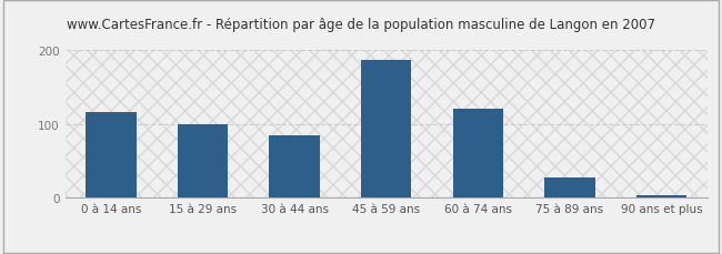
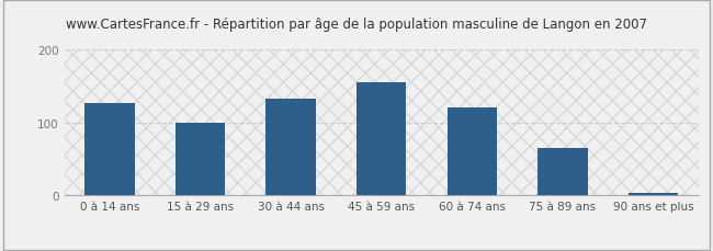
0 à 14 ans: 116 -> 127
30 à 44 ans: 84 -> 133
45 à 59 ans: 186 -> 155
75 à 89 ans: 28 -> 65
